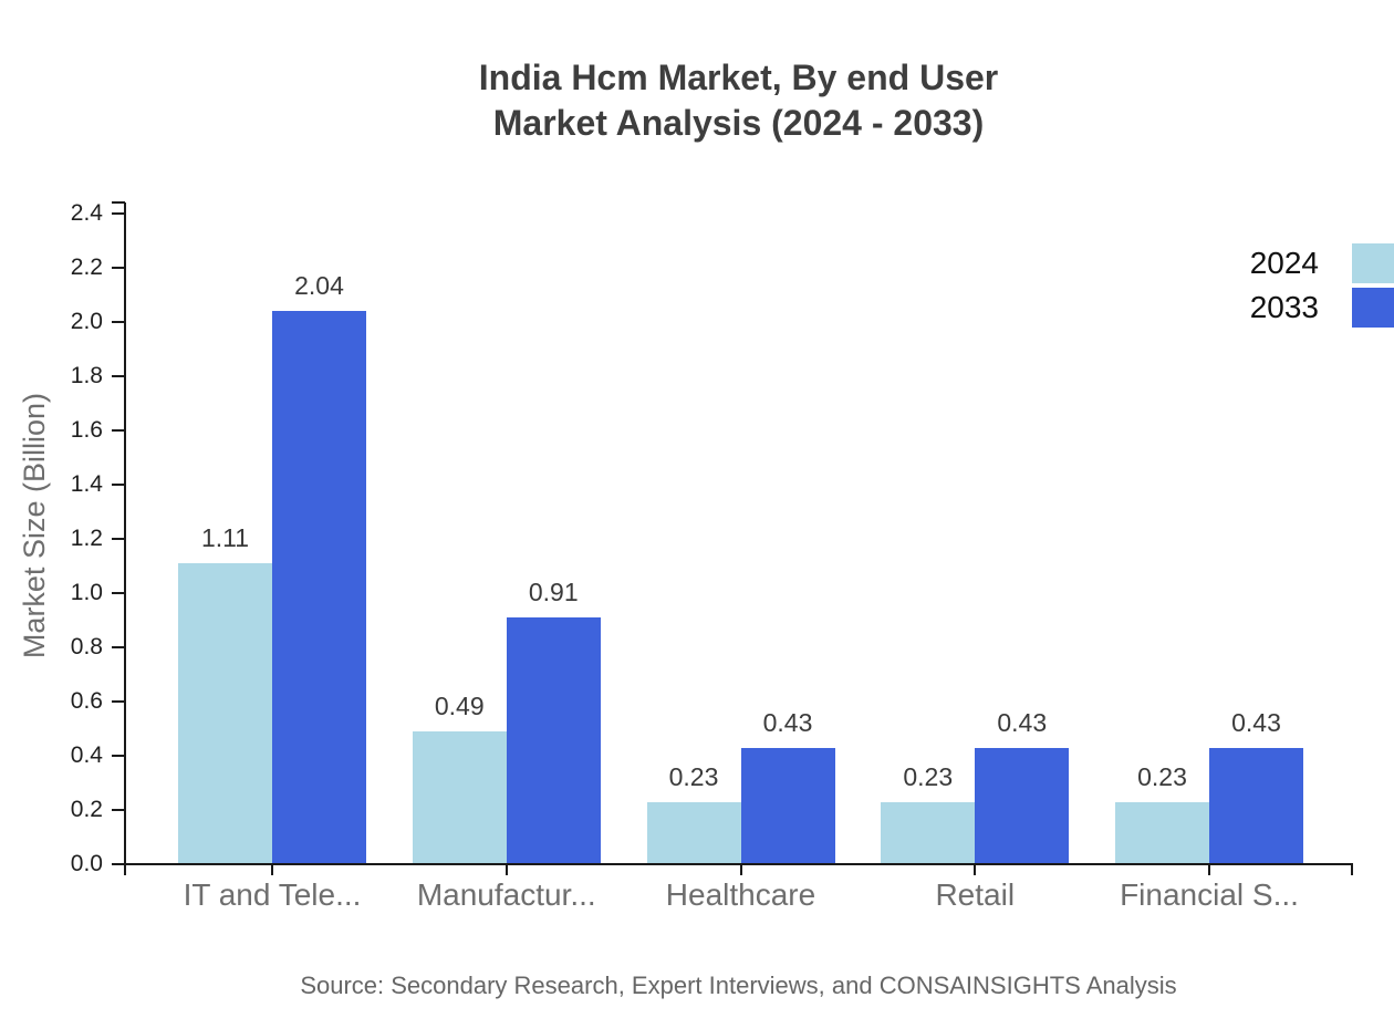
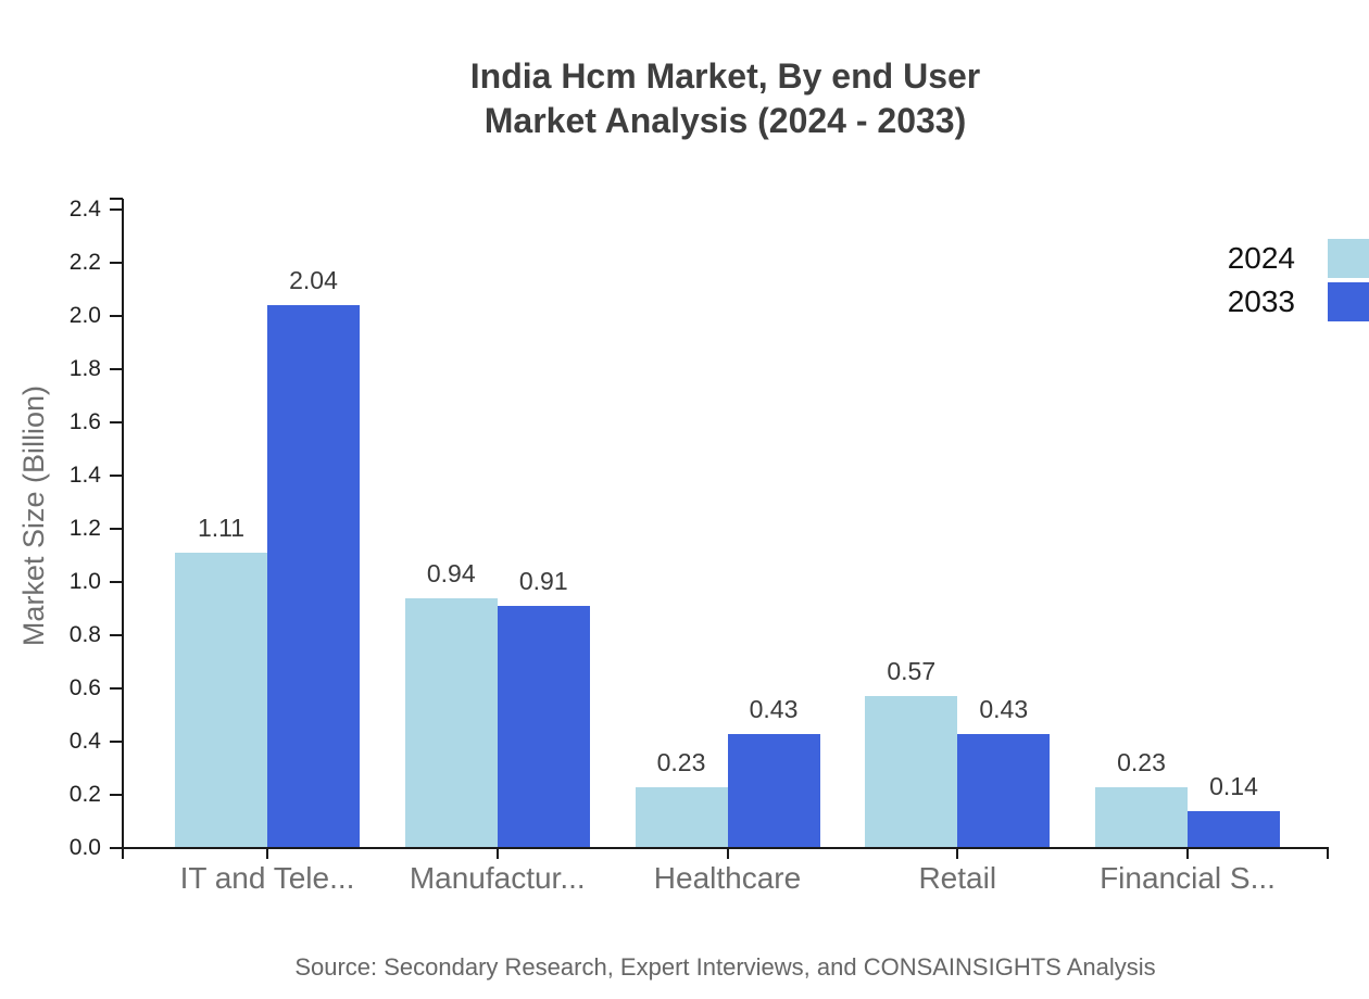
2024/Manufactur...: 0.49 -> 0.94
2024/Retail: 0.23 -> 0.57
2033/Financial S...: 0.43 -> 0.14
